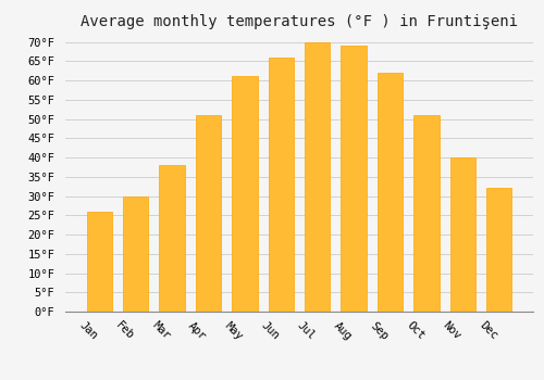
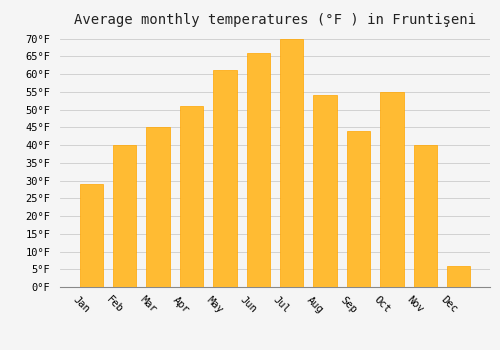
Jan: 26°F -> 29°F
Feb: 30°F -> 40°F
Mar: 38°F -> 45°F
Aug: 69°F -> 54°F
Sep: 62°F -> 44°F
Oct: 51°F -> 55°F
Dec: 32°F -> 6°F
